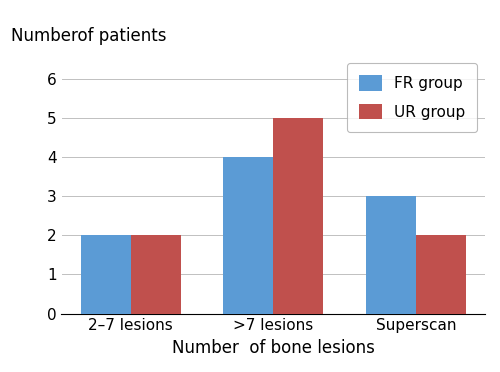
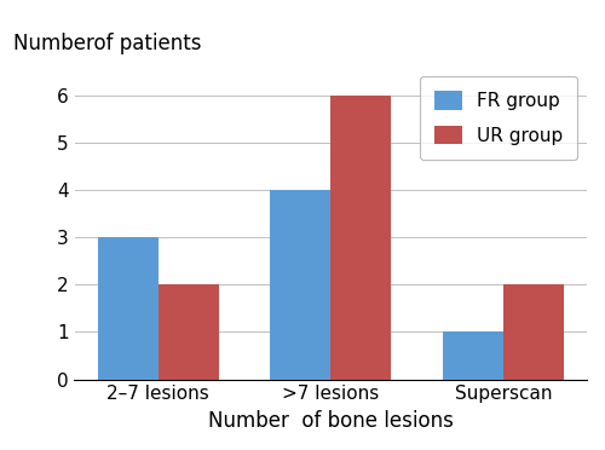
FR group/2–7 lesions: 2 -> 3
UR group/>7 lesions: 5 -> 6
FR group/Superscan: 3 -> 1
